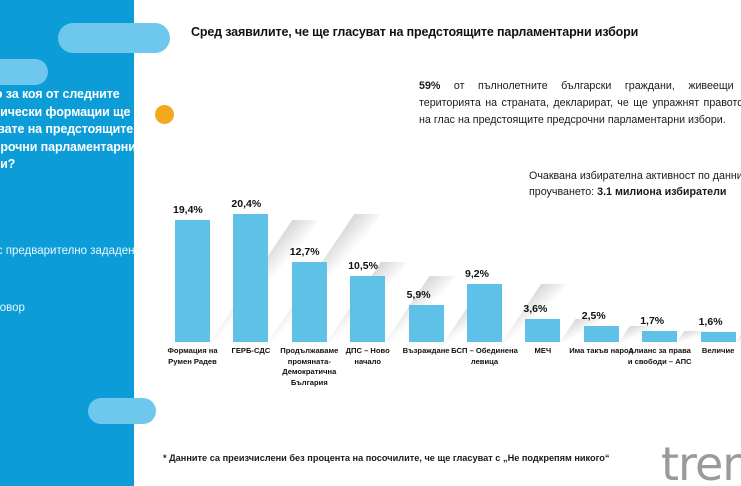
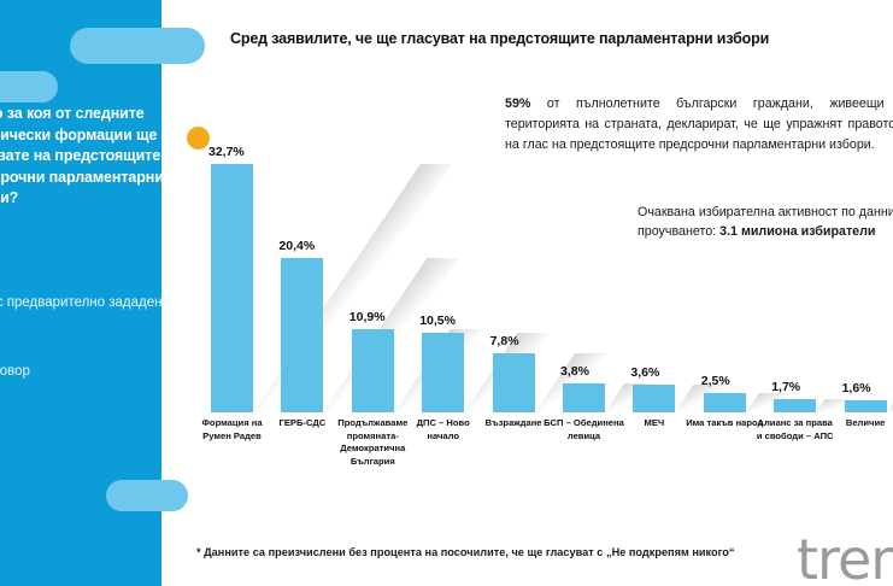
Формация на Румен Радев: 19,4% -> 32,7%
Продължаваме промяната-Демократична България: 12,7% -> 10,9%
Възраждане: 5,9% -> 7,8%
БСП – Обединена левица: 9,2% -> 3,8%
